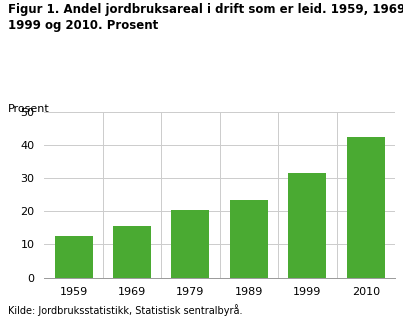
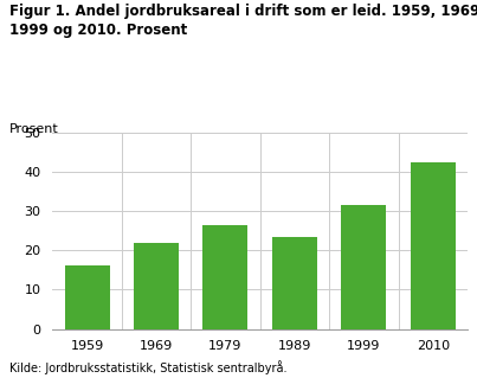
1959: 12.4 -> 16.0
1969: 15.4 -> 22.0
1979: 20.4 -> 26.5
